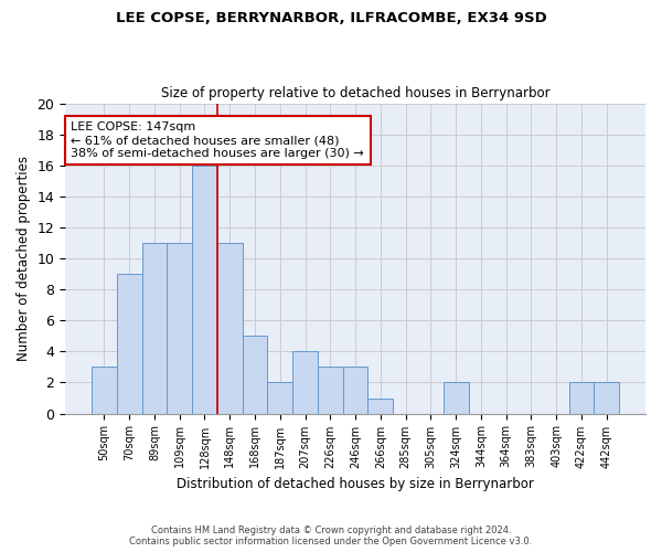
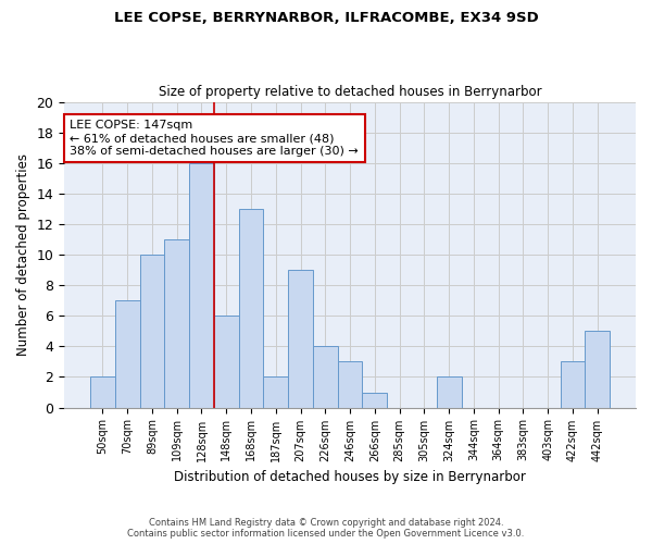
50sqm: 3 -> 2
70sqm: 9 -> 7
89sqm: 11 -> 10
148sqm: 11 -> 6
168sqm: 5 -> 13
207sqm: 4 -> 9
226sqm: 3 -> 4
422sqm: 2 -> 3
442sqm: 2 -> 5
